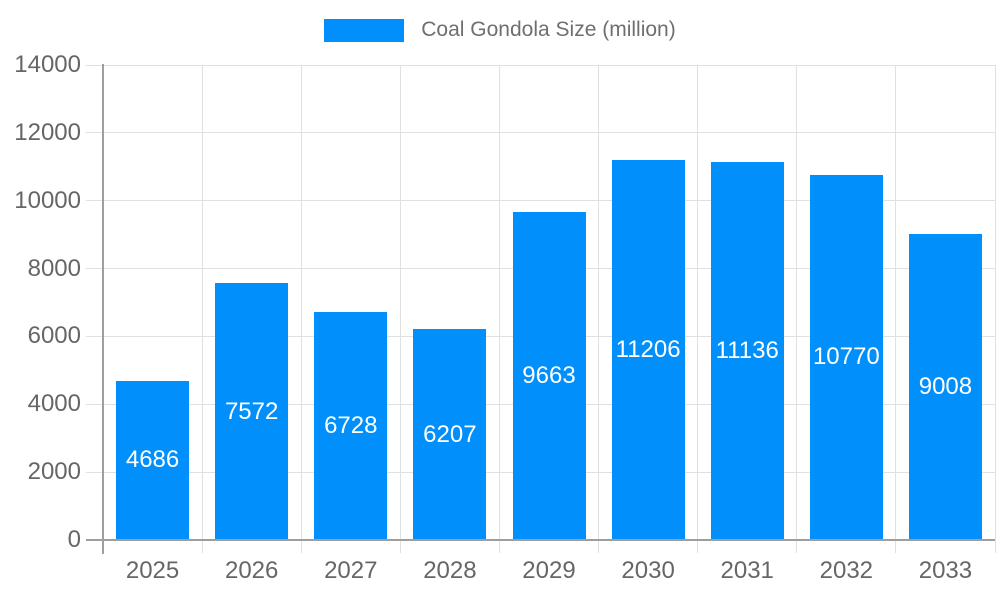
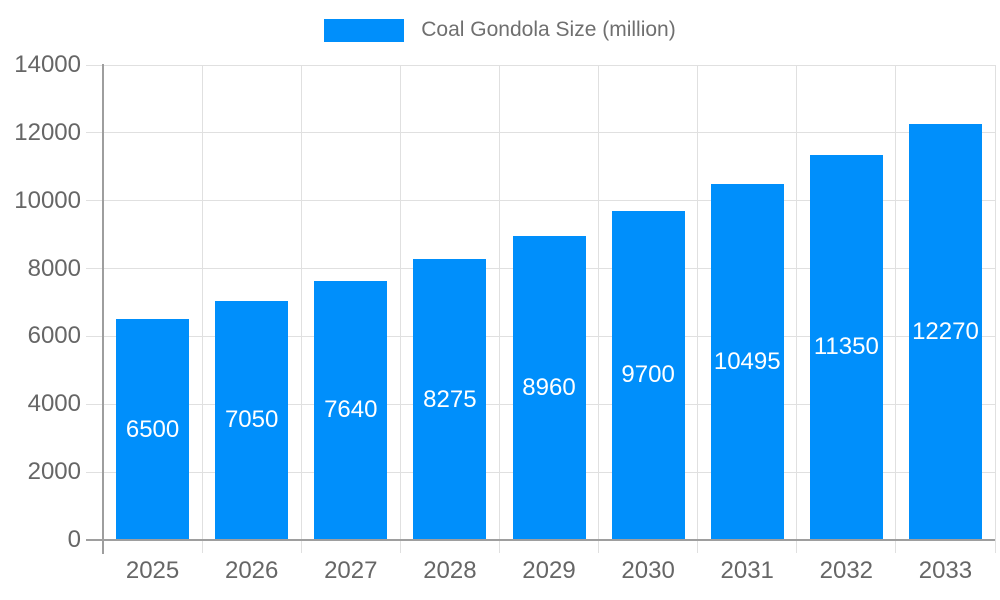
2025: 4686 -> 6500
2026: 7572 -> 7050
2027: 6728 -> 7640
2028: 6207 -> 8275
2029: 9663 -> 8960
2030: 11206 -> 9700
2031: 11136 -> 10495
2032: 10770 -> 11350
2033: 9008 -> 12270
